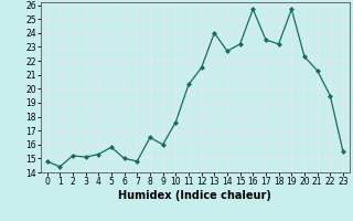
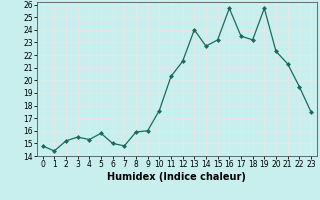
3: 15.1 -> 15.5
8: 16.5 -> 15.9
23: 15.5 -> 17.5
